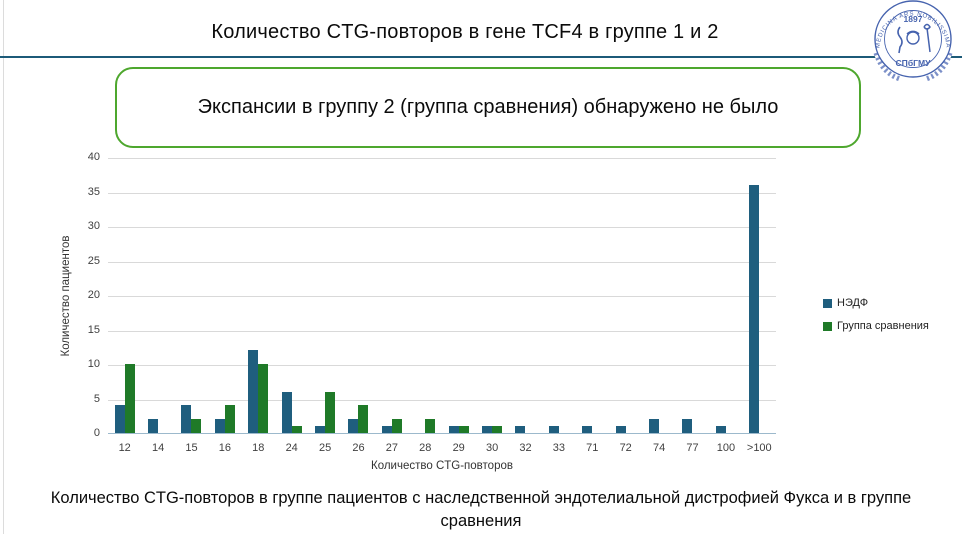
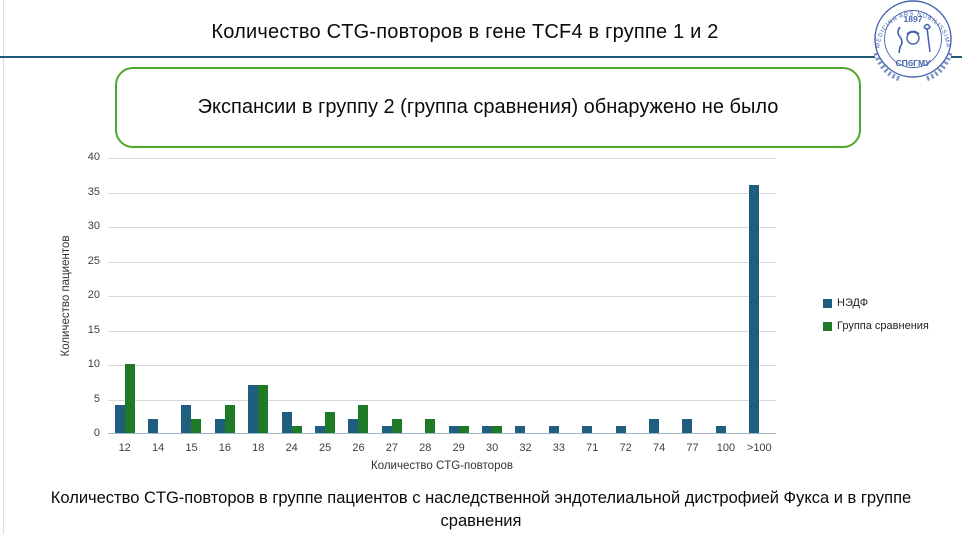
НЭДФ/18: 12 -> 7
Группа сравнения/18: 10 -> 7
НЭДФ/24: 6 -> 3
Группа сравнения/25: 6 -> 3
